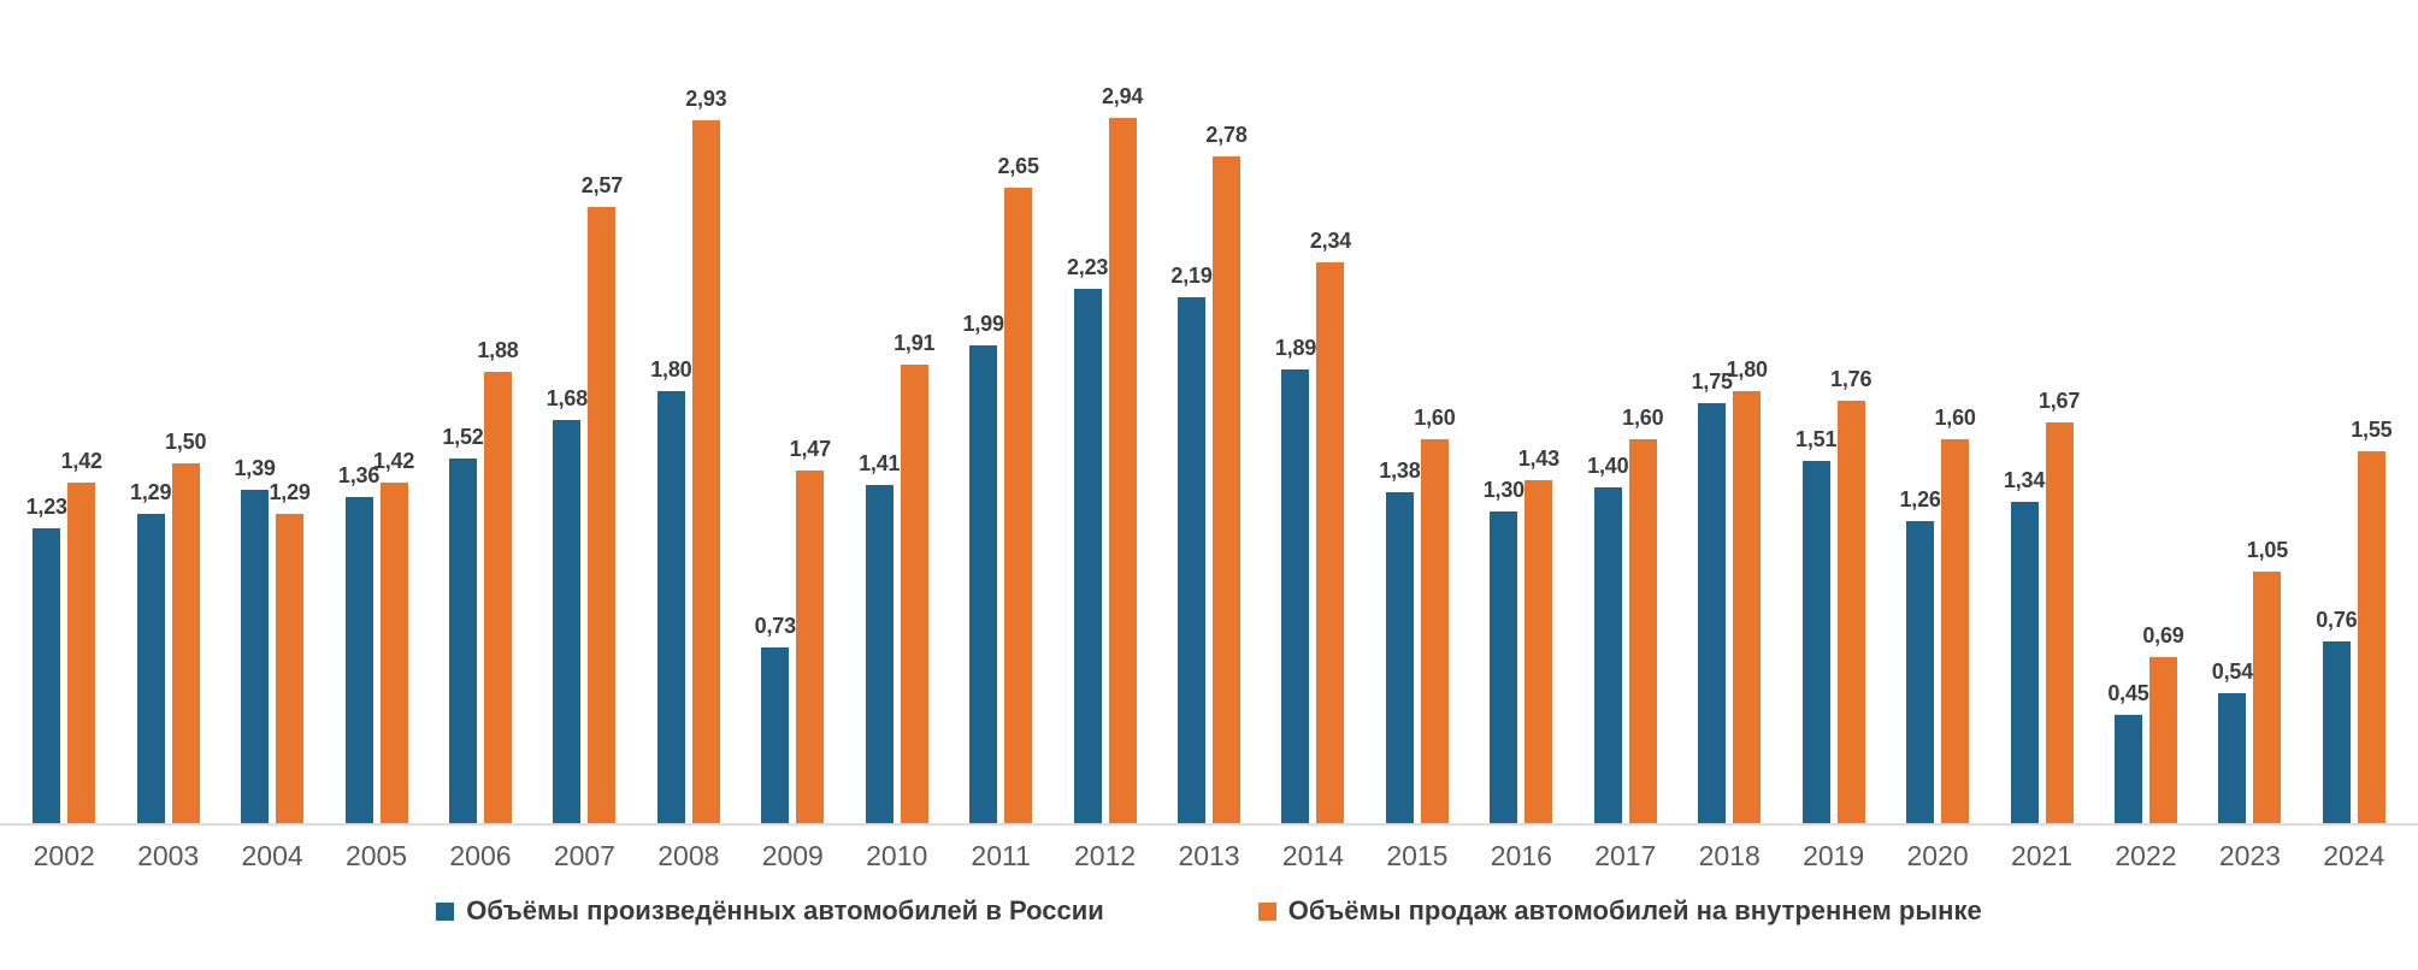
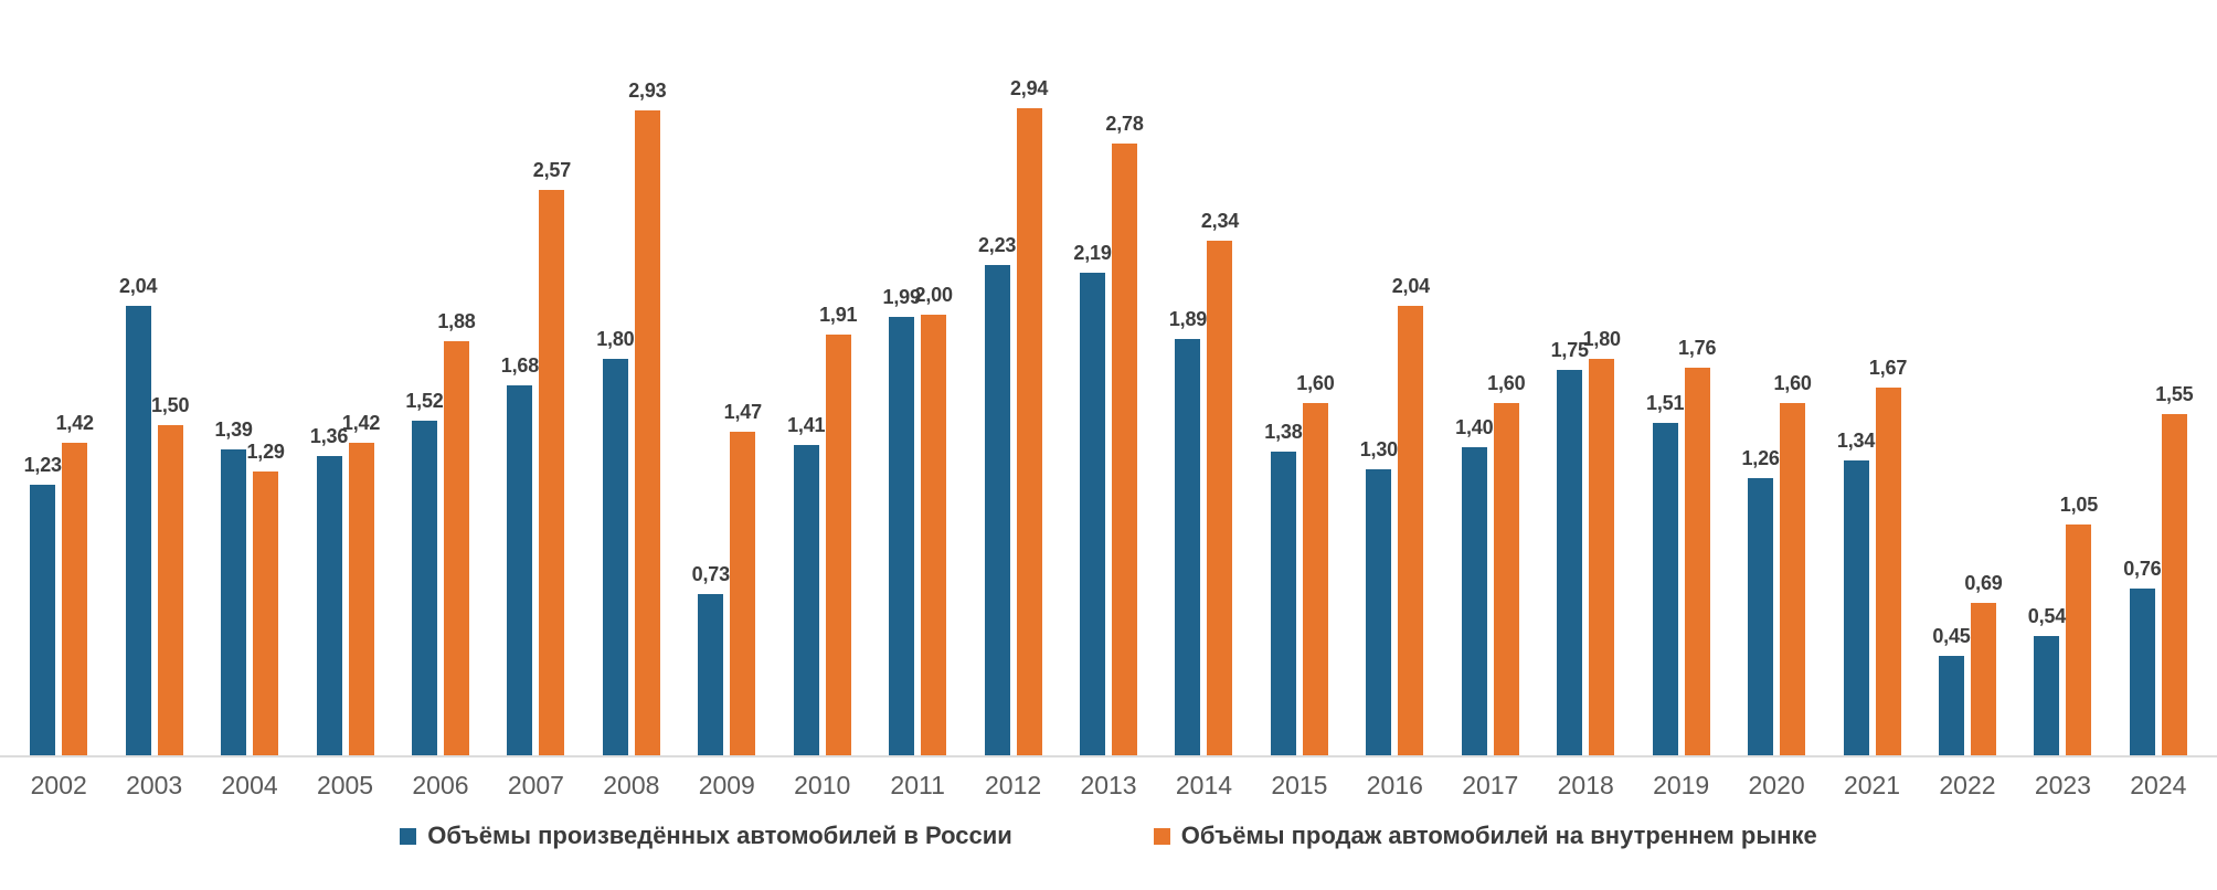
Объёмы произведённых автомобилей в России/2003: 1,29 -> 2,04
Объёмы продаж автомобилей на внутреннем рынке/2011: 2,65 -> 2,00
Объёмы продаж автомобилей на внутреннем рынке/2016: 1,43 -> 2,04
